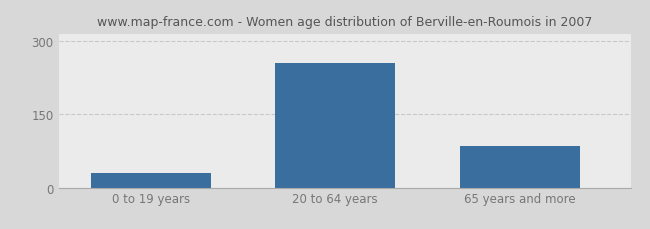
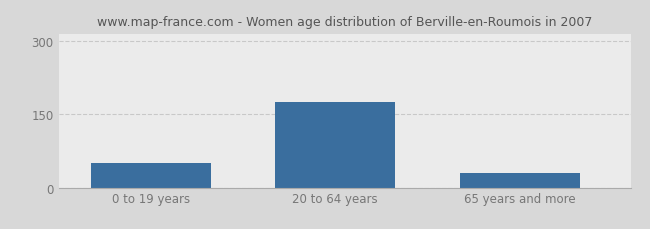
0 to 19 years: 30 -> 50
20 to 64 years: 255 -> 175
65 years and more: 85 -> 30
